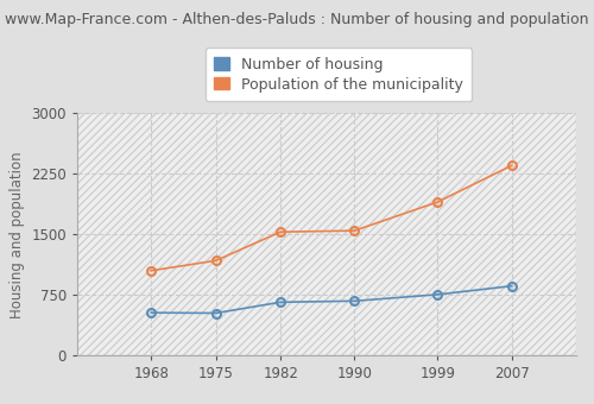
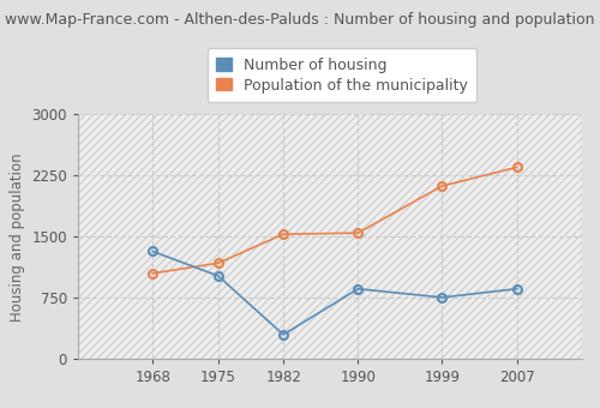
Number of housing/1968: 530 -> 1320
Number of housing/1975: 520 -> 1020
Number of housing/1982: 660 -> 300
Number of housing/1990: 680 -> 860
Population of the municipality/1999: 1900 -> 2120
